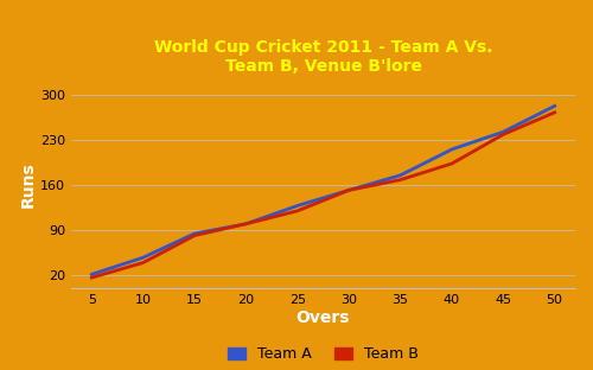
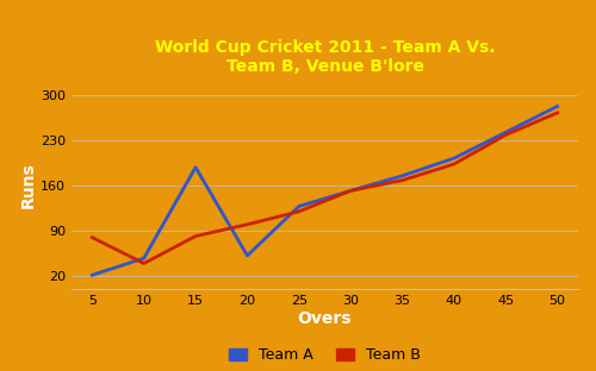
Team B/5: 17 -> 80
Team A/15: 85 -> 188
Team A/20: 100 -> 52
Team A/40: 215 -> 202
